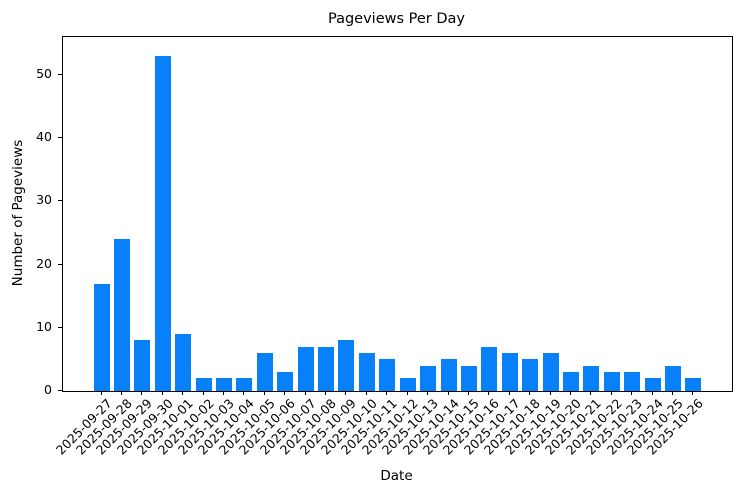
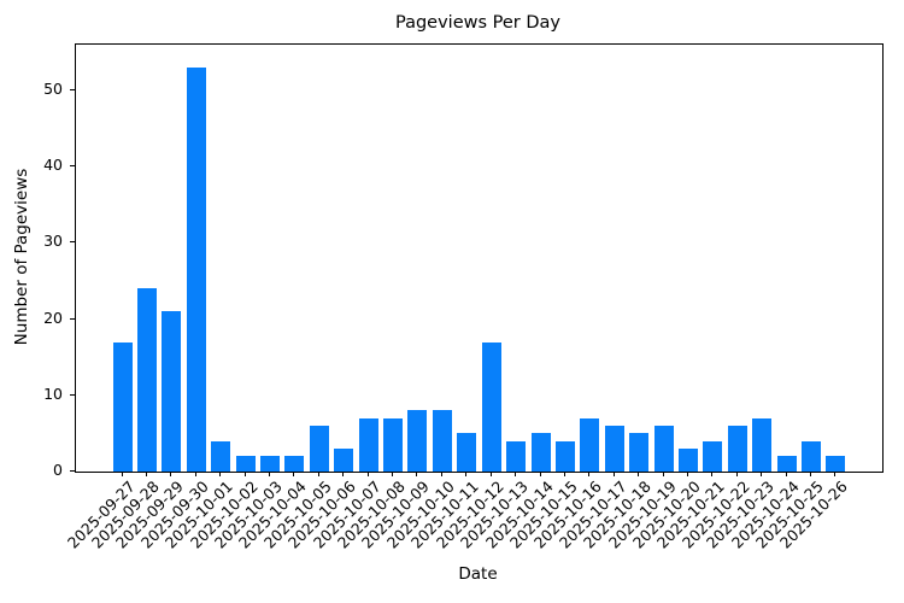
2025-09-29: 8 -> 21
2025-10-01: 9 -> 4
2025-10-10: 6 -> 8
2025-10-12: 2 -> 17
2025-10-22: 3 -> 6
2025-10-23: 3 -> 7
